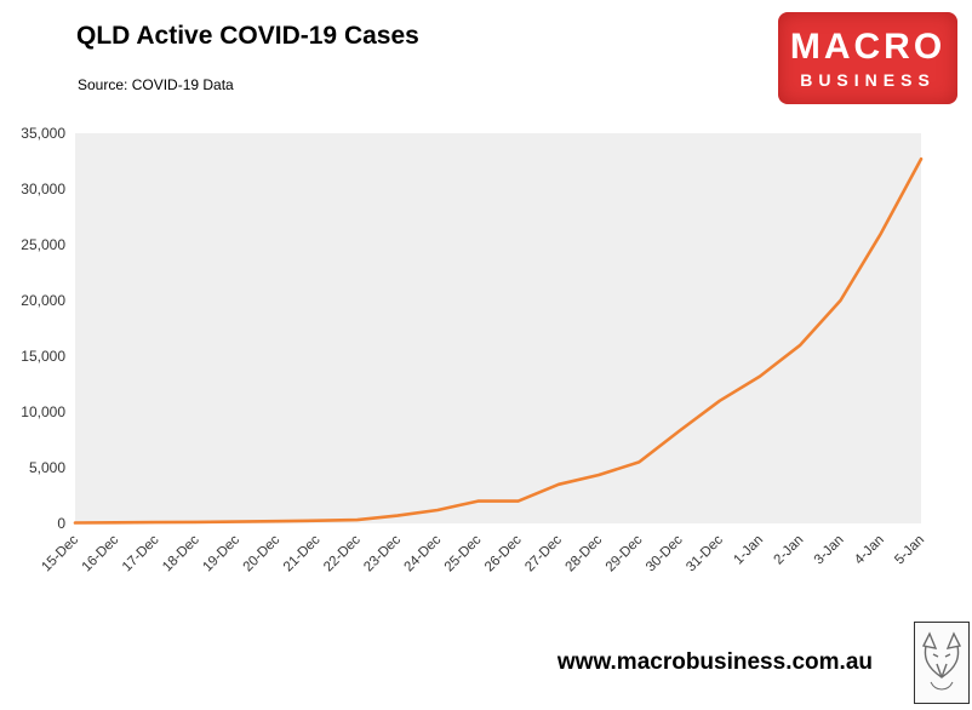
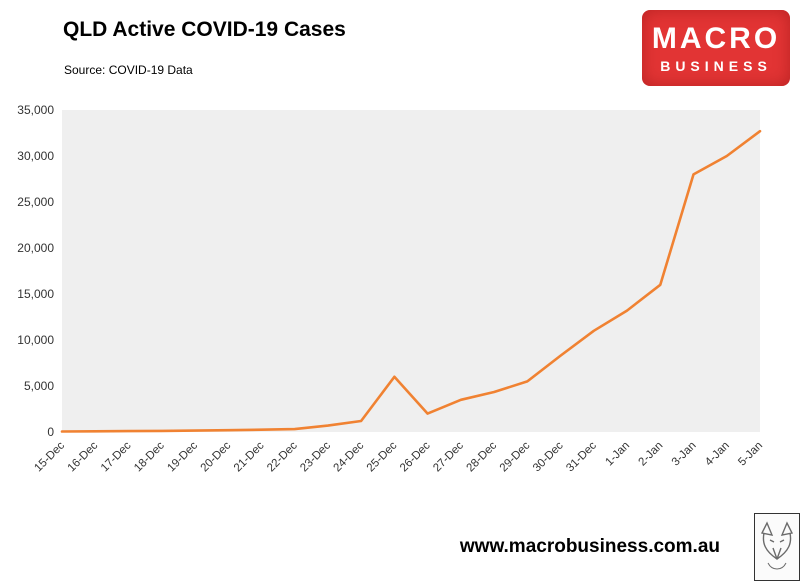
25-Dec: 2000 -> 6000
3-Jan: 20000 -> 28000
4-Jan: 26000 -> 30000
